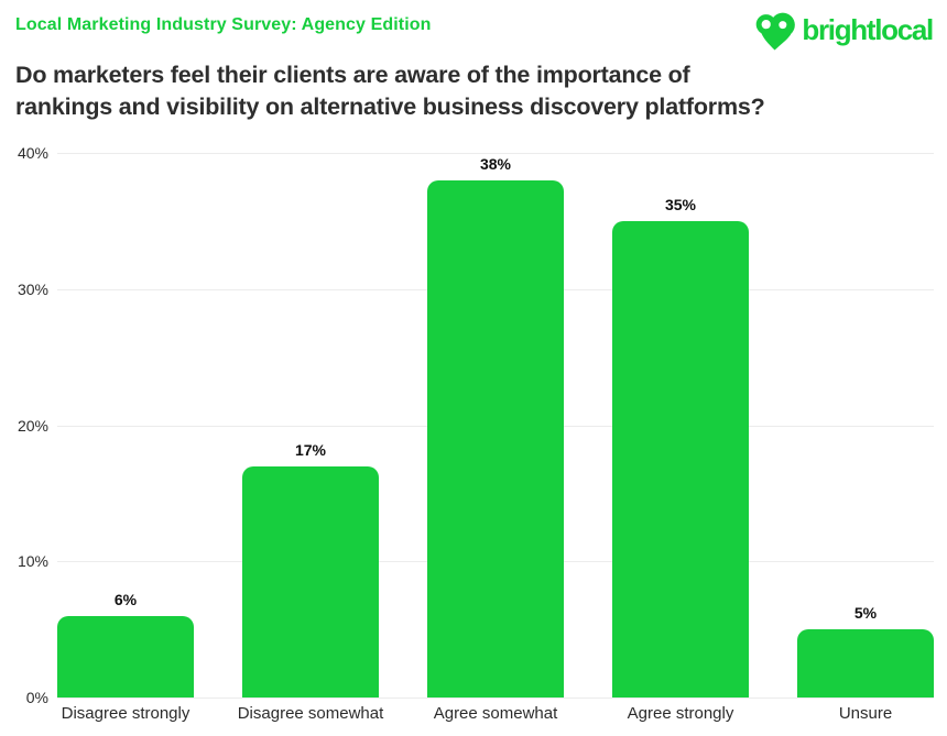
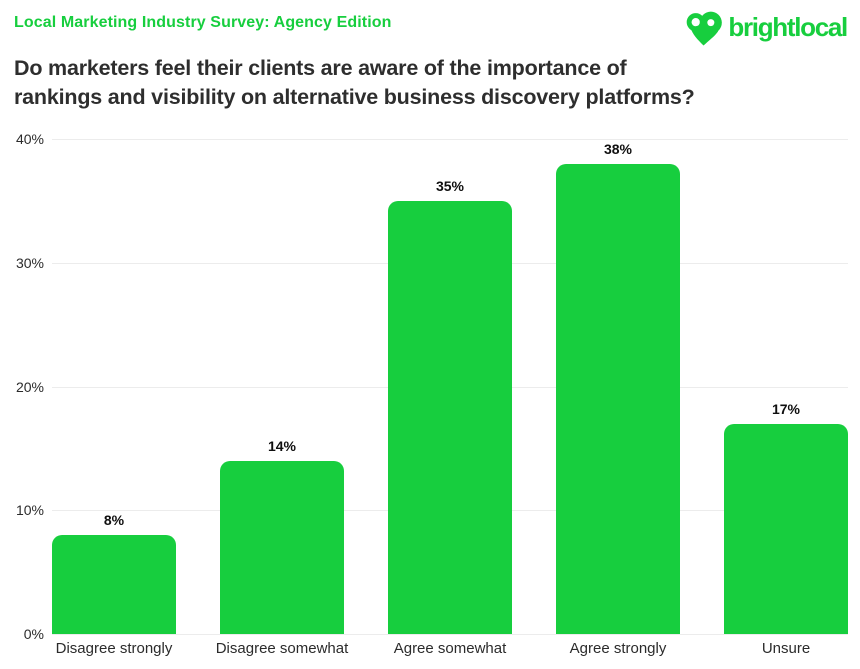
Disagree strongly: 6% -> 8%
Disagree somewhat: 17% -> 14%
Agree somewhat: 38% -> 35%
Agree strongly: 35% -> 38%
Unsure: 5% -> 17%
